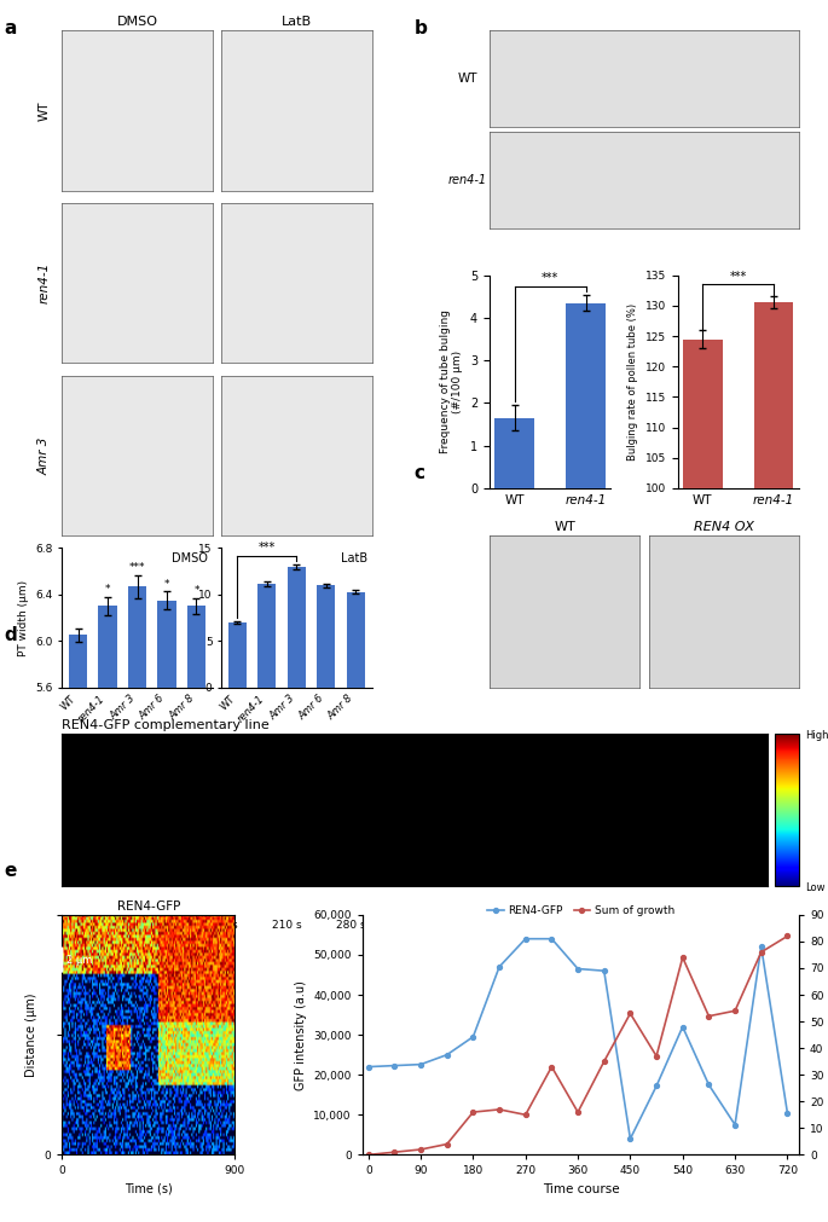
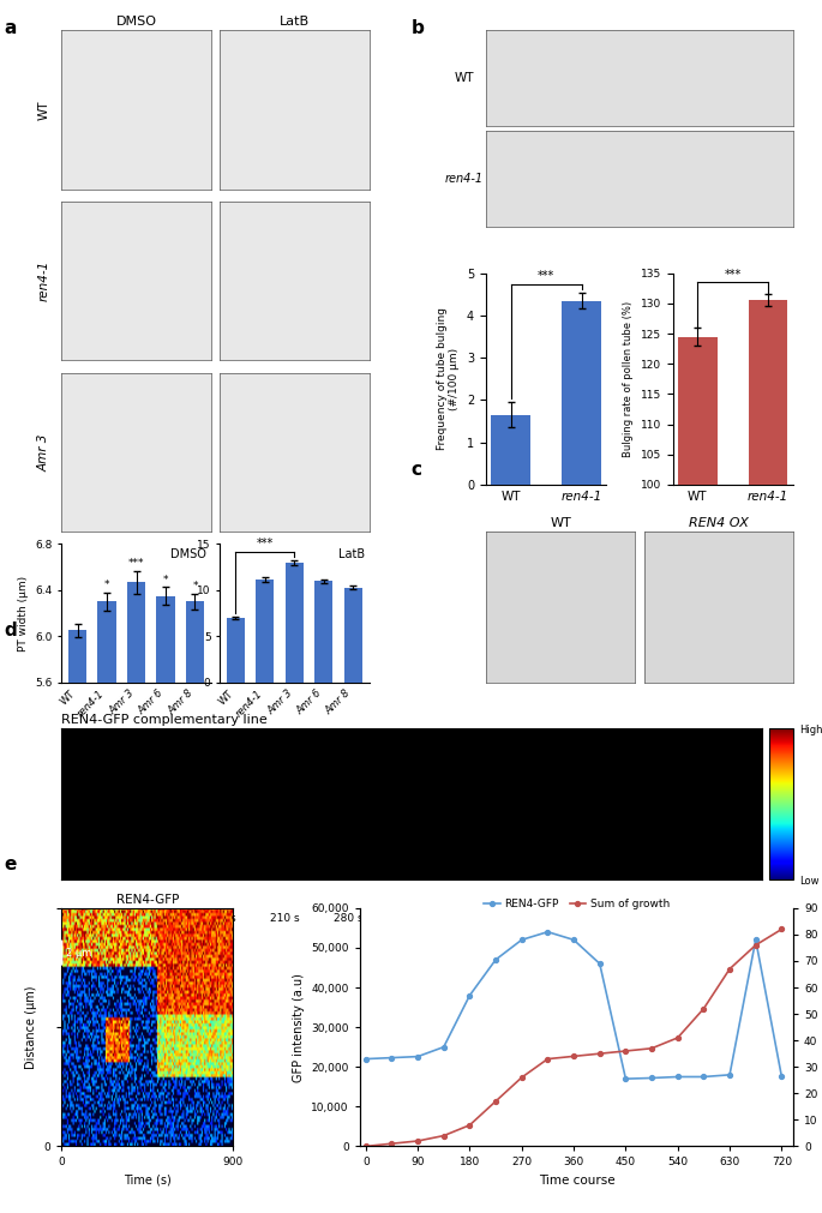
REN4-GFP/180: 29,500 -> 38,000
Sum of growth/180: 16 -> 8
REN4-GFP/270: 54,000 -> 52,000
Sum of growth/270: 15 -> 26
REN4-GFP/360: 46,500 -> 52,000
Sum of growth/360: 16 -> 34
REN4-GFP/450: 4,000 -> 17,000
Sum of growth/450: 53 -> 36
REN4-GFP/540: 32,000 -> 17,500
Sum of growth/540: 74 -> 41
REN4-GFP/630: 7,500 -> 18,000
Sum of growth/630: 54 -> 67
REN4-GFP/720: 10,500 -> 17,500
